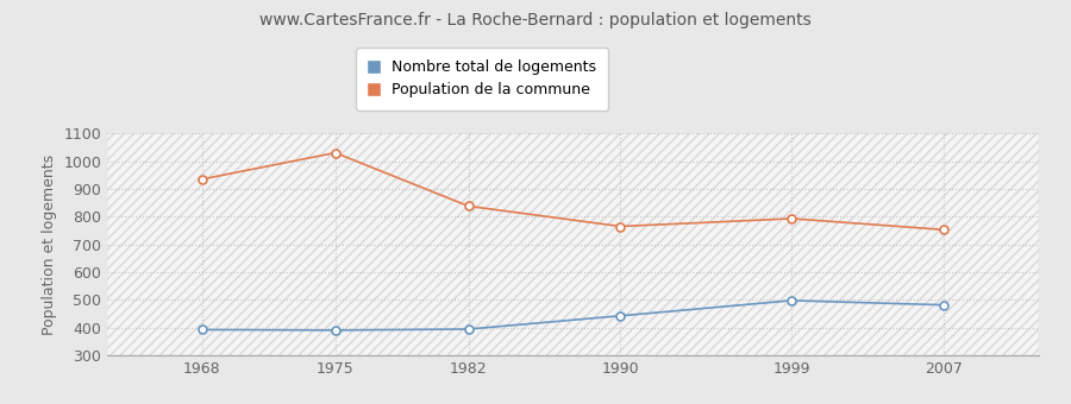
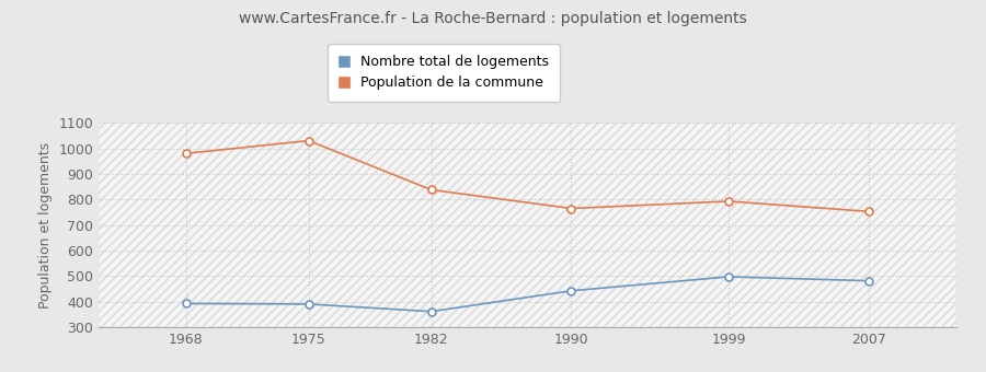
Population de la commune/1968: 935 -> 980
Nombre total de logements/1982: 395 -> 362
